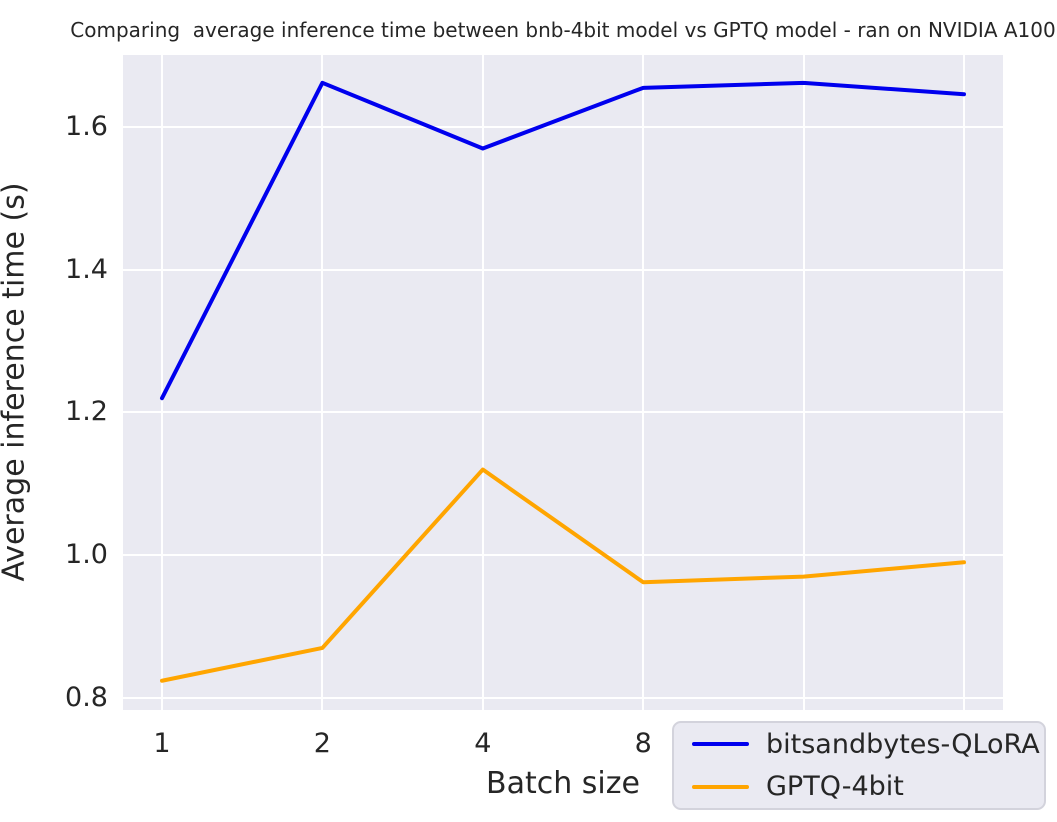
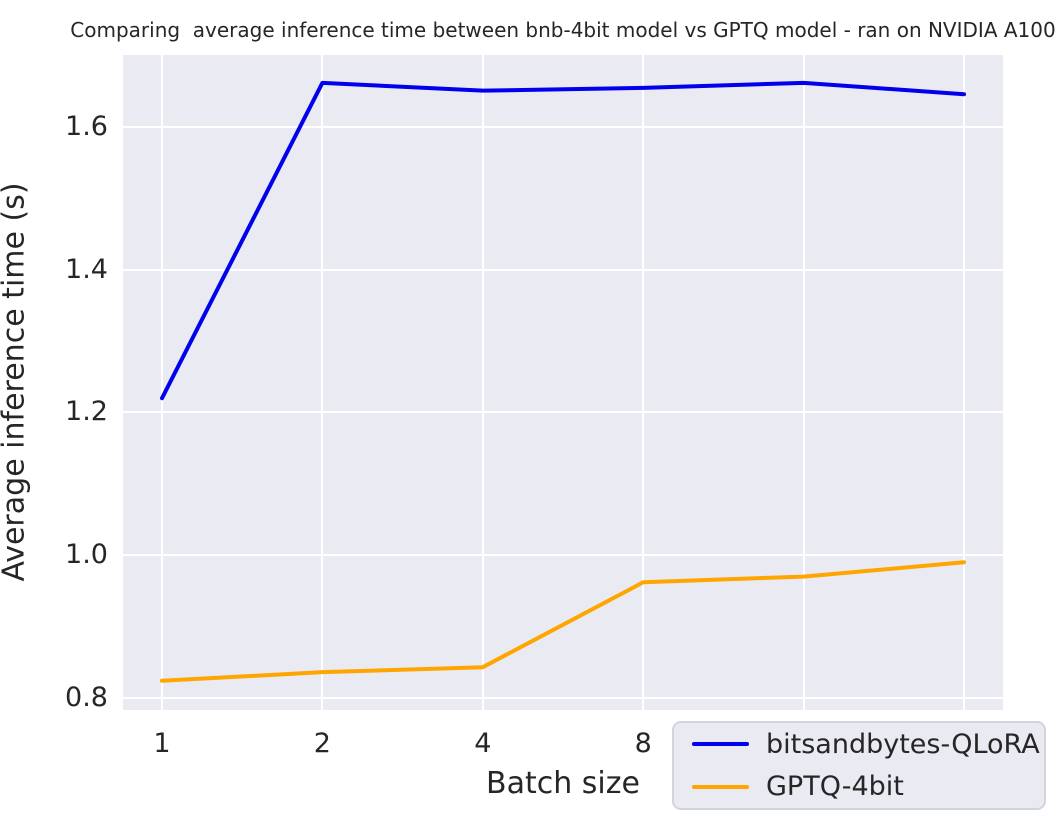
GPTQ-4bit/2: 0.87 -> 0.84
bitsandbytes-QLoRA/4: 1.57 -> 1.65
GPTQ-4bit/4: 1.12 -> 0.84
